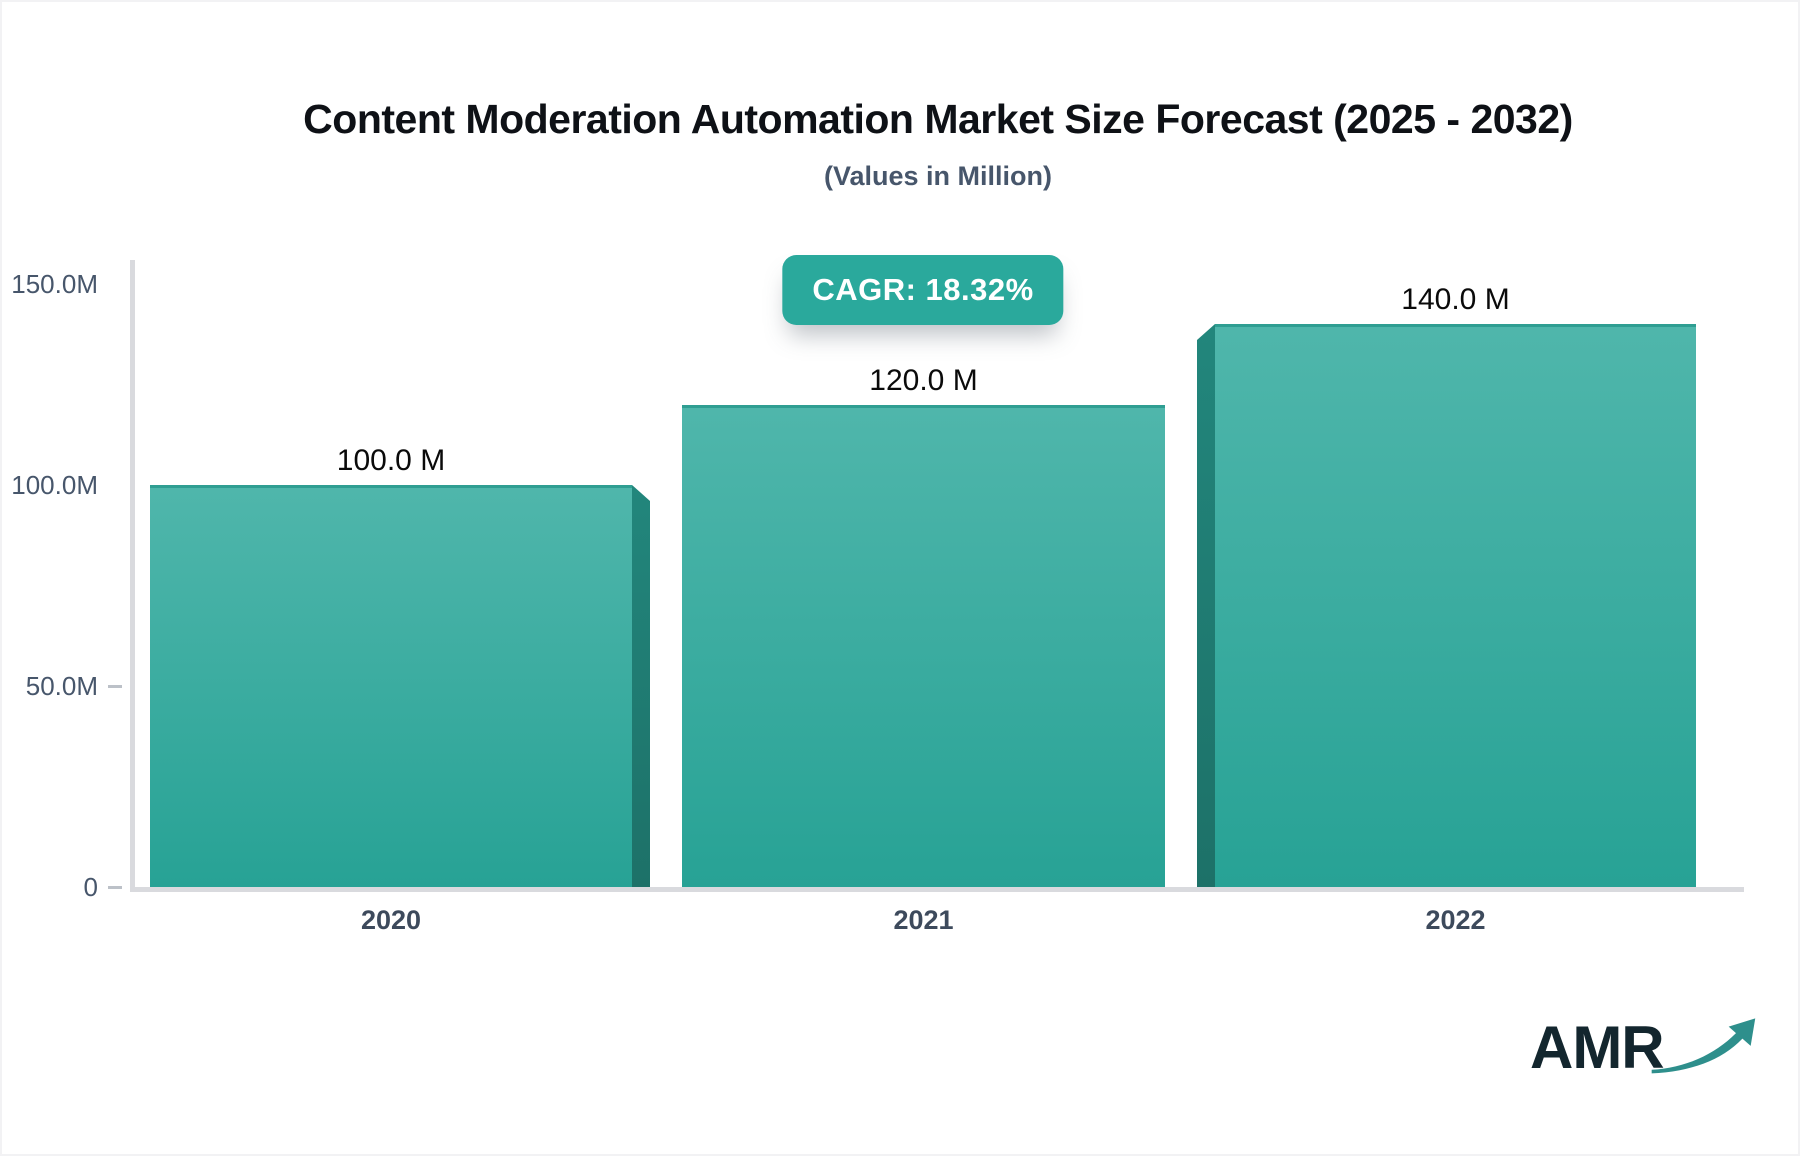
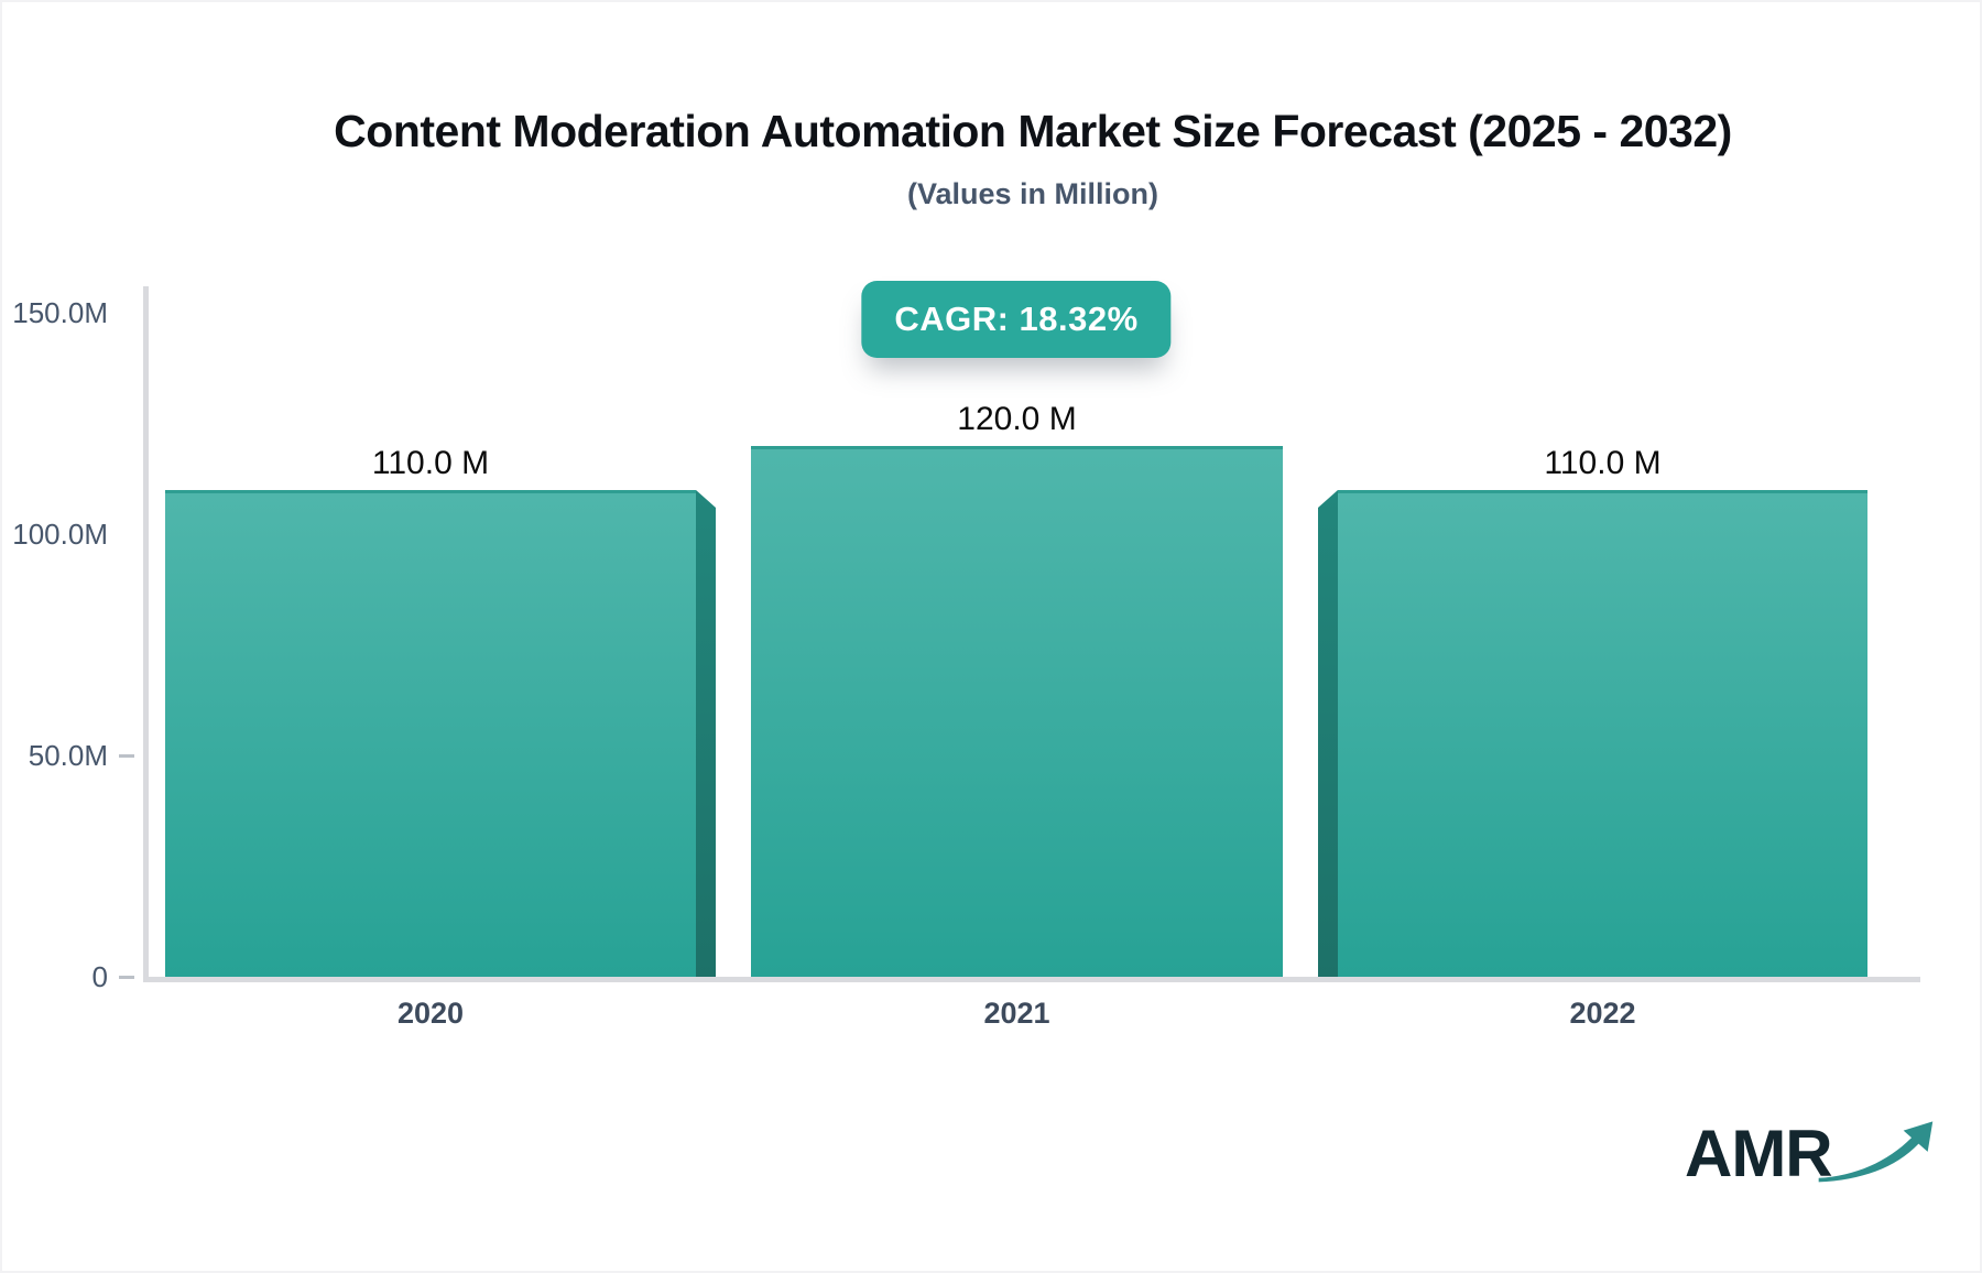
2020: 100.0 -> 110.0
2022: 140.0 -> 110.0
